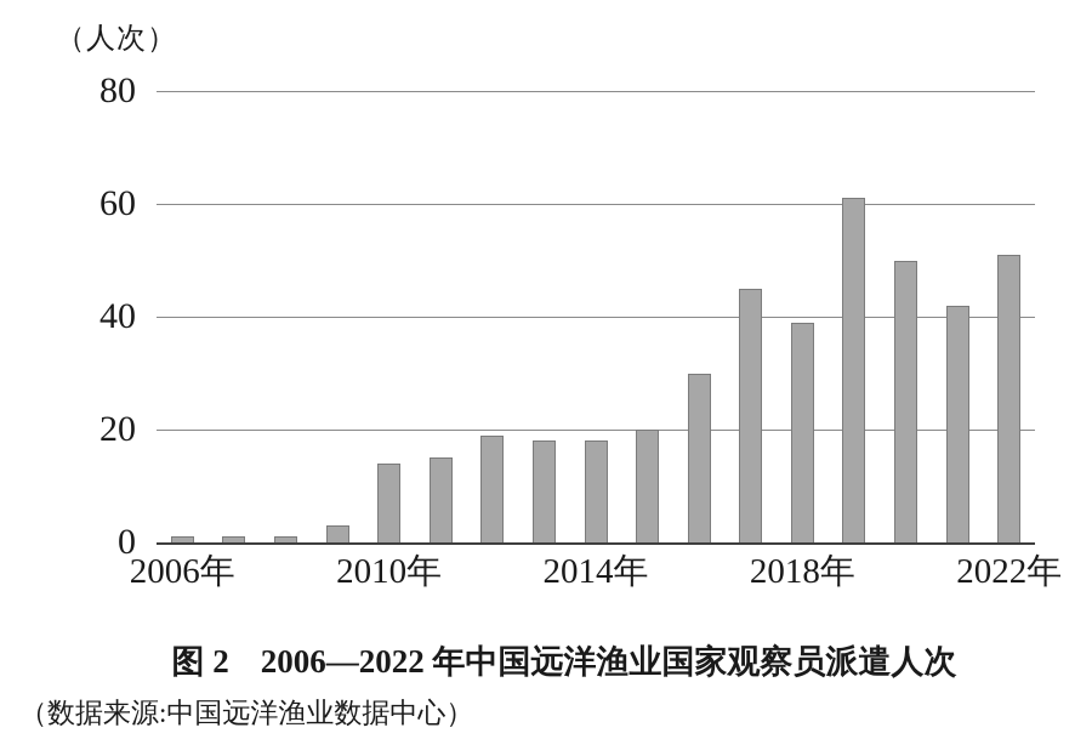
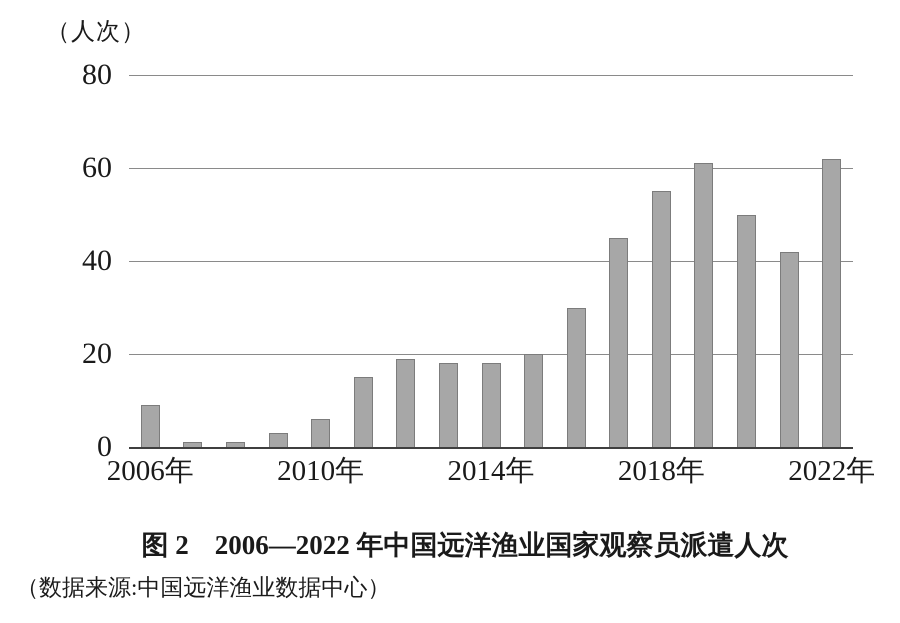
2006年: 1 -> 9
2010年: 14 -> 6
2018年: 39 -> 55
2022年: 51 -> 62
